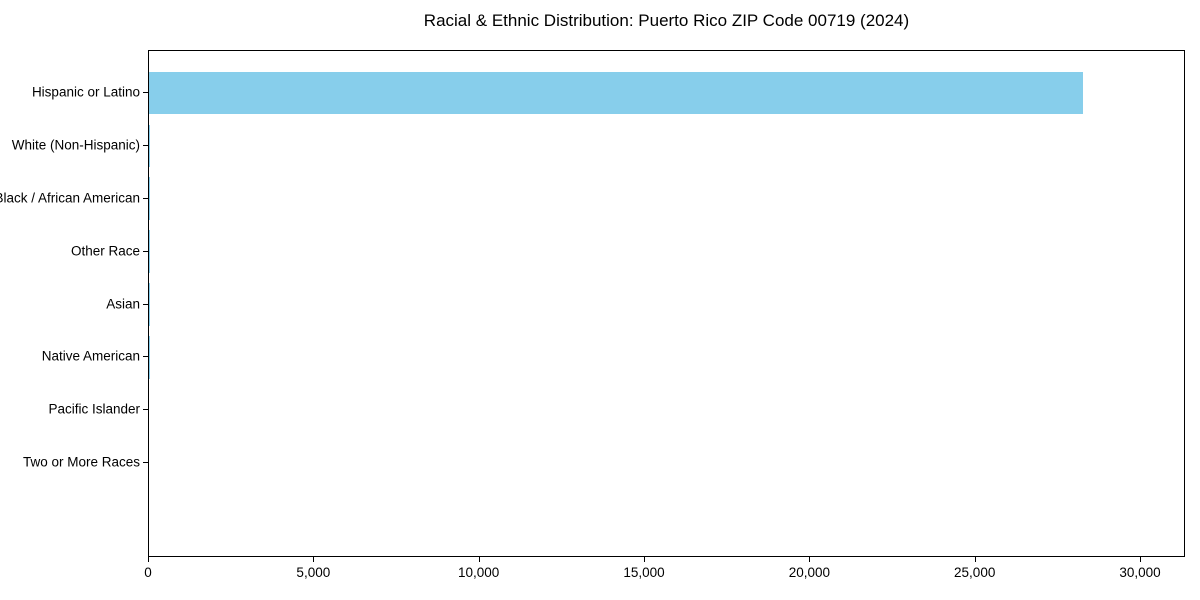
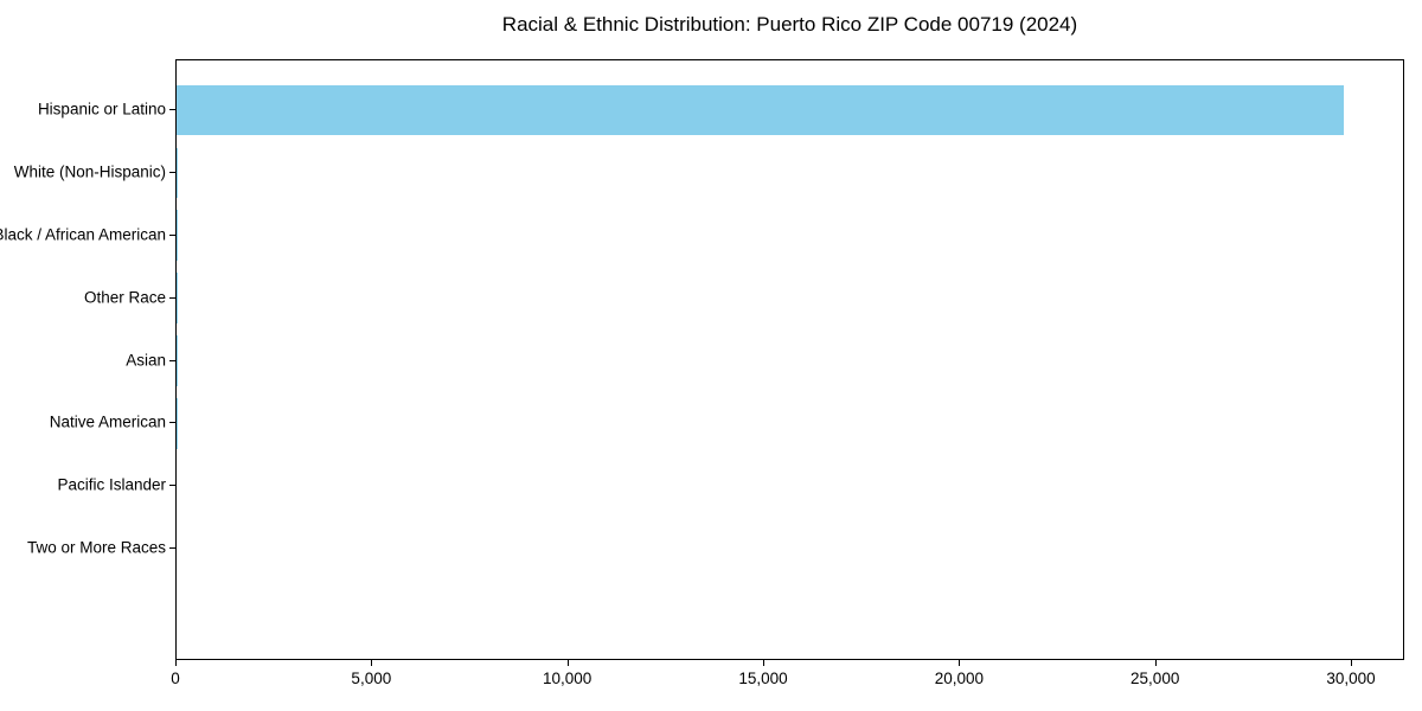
Hispanic or Latino: 28300 -> 29900
